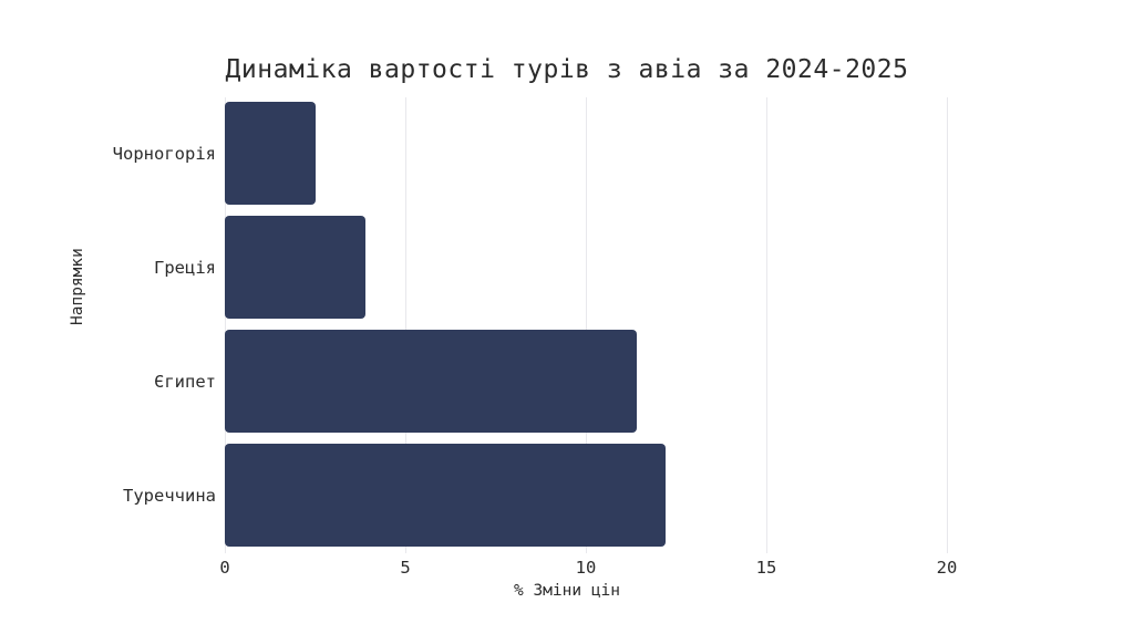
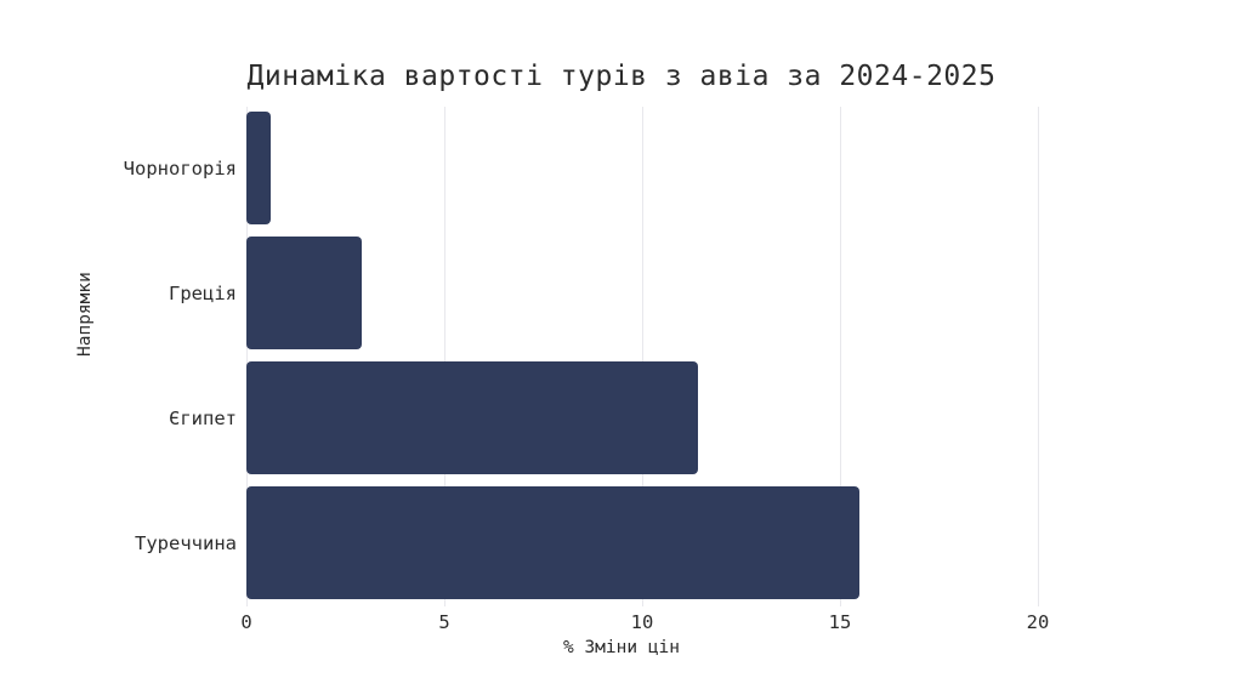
Чорногорія: 2.5 -> 0.6
Греція: 3.9 -> 2.9
Туреччина: 12.2 -> 15.5
